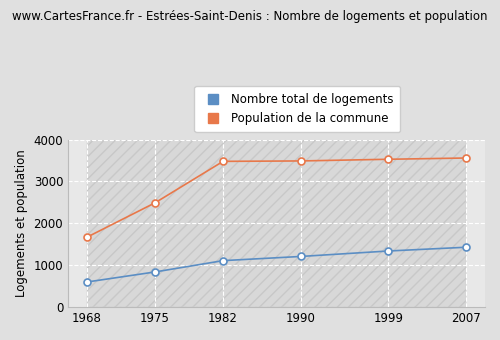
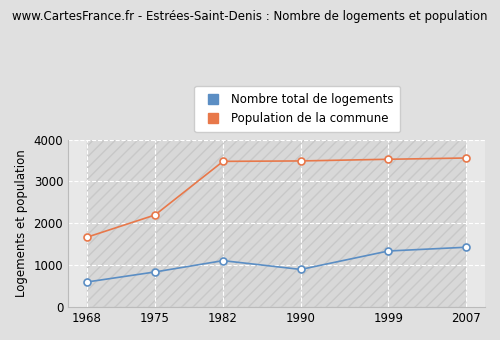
Population de la commune/1975: 2490 -> 2200
Nombre total de logements/1990: 1210 -> 900
